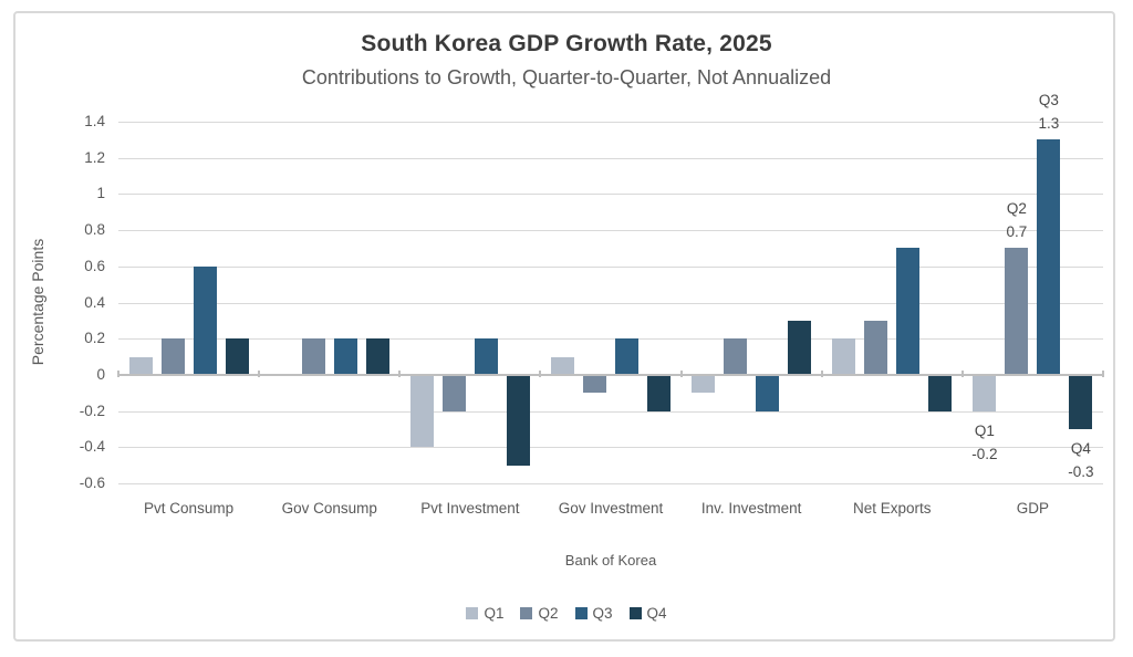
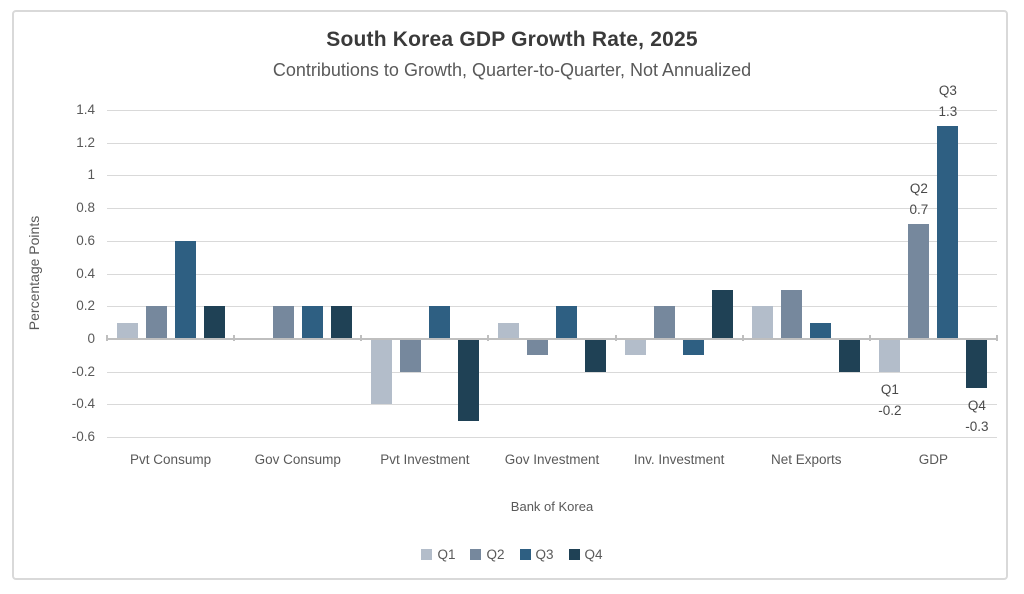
Q3/Inv. Investment: -0.2 -> -0.1
Q3/Net Exports: 0.7 -> 0.1
